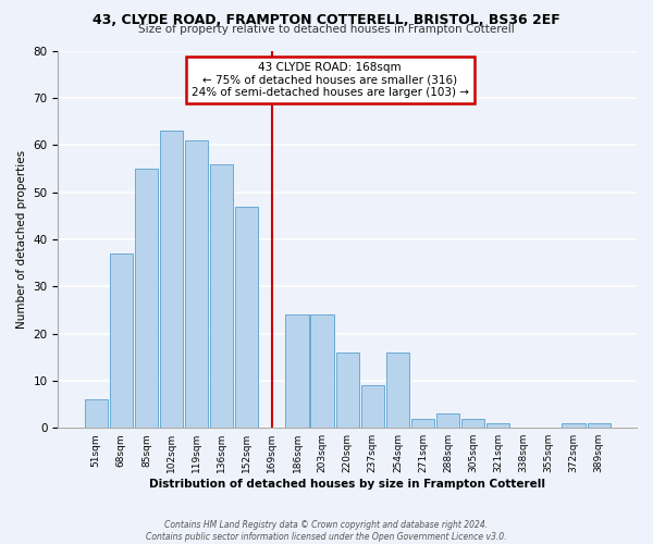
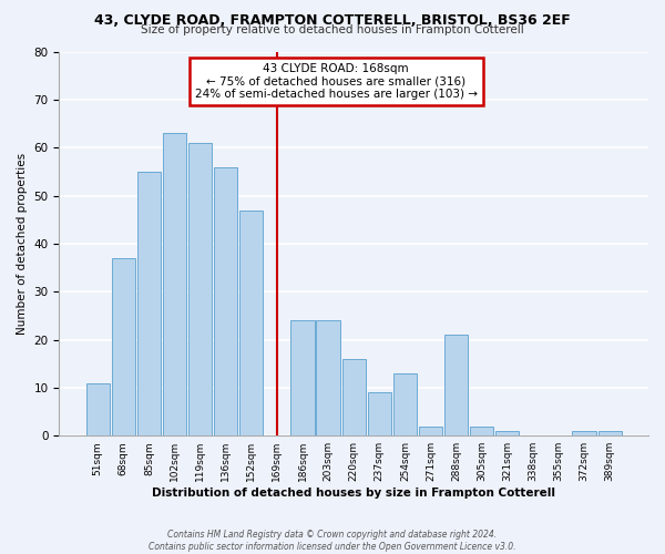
51sqm: 6 -> 11
254sqm: 16 -> 13
288sqm: 3 -> 21
